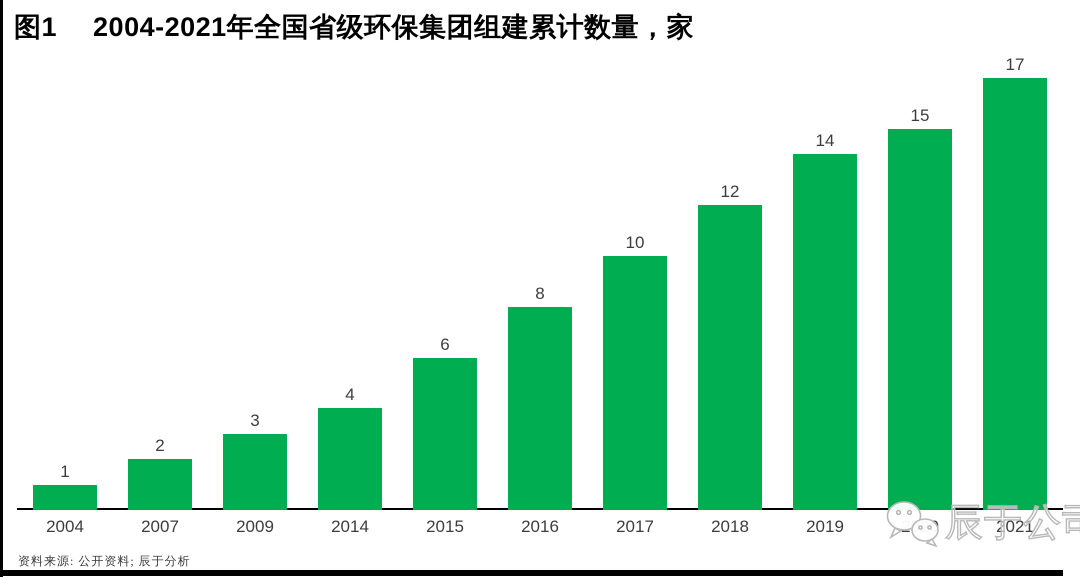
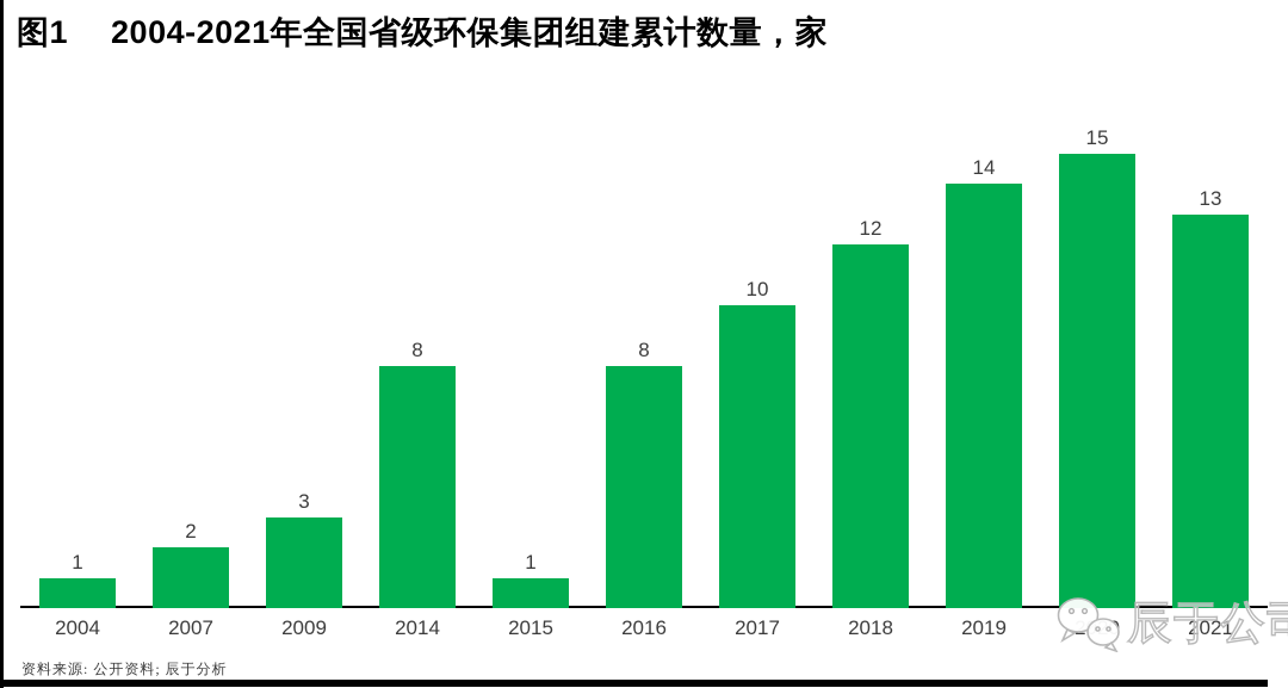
2014: 4 -> 8
2015: 6 -> 1
2021: 17 -> 13
